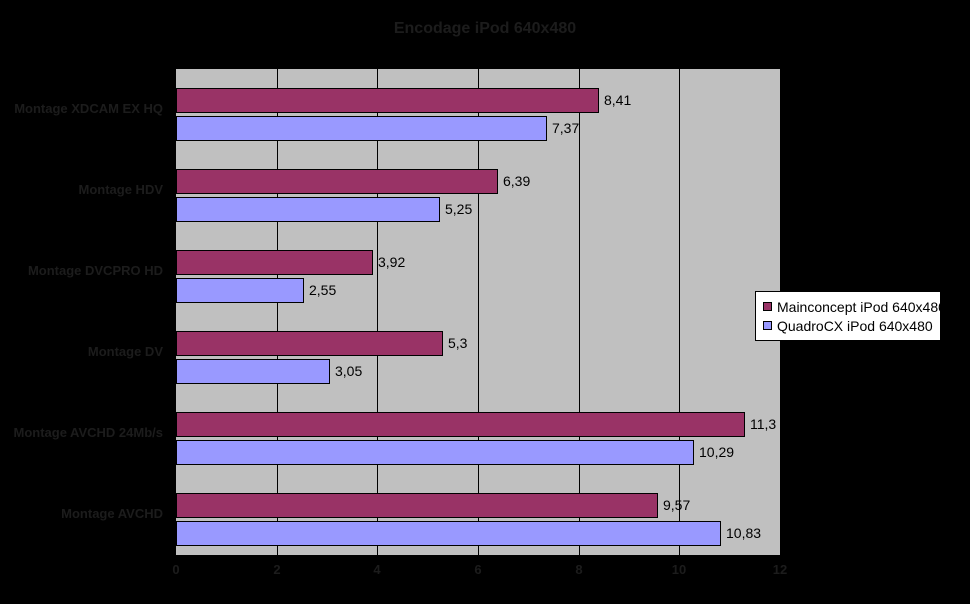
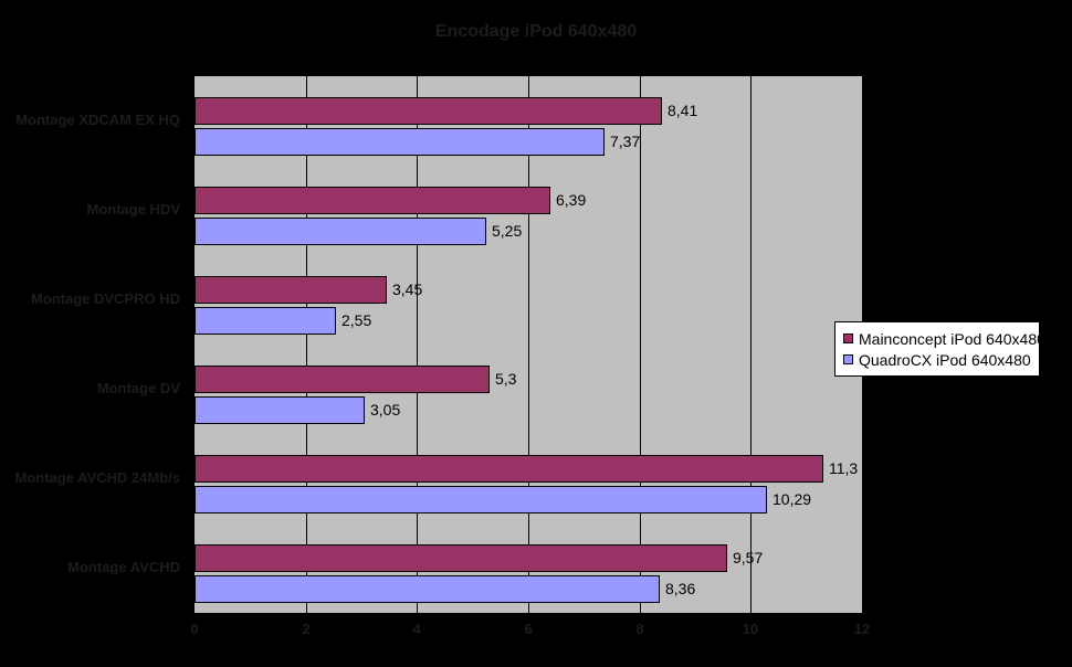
Mainconcept iPod 640x480/Montage DVCPRO HD: 3,92 -> 3,45
QuadroCX iPod 640x480/Montage AVCHD: 10,83 -> 8,36
